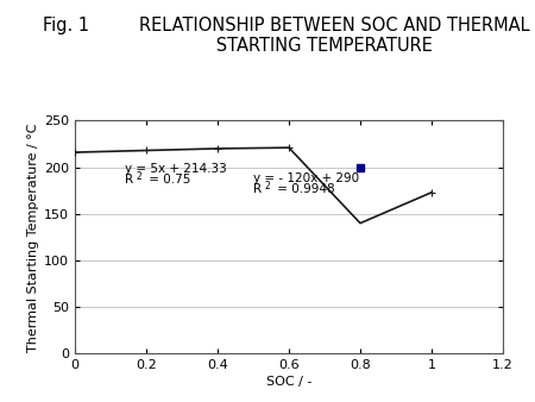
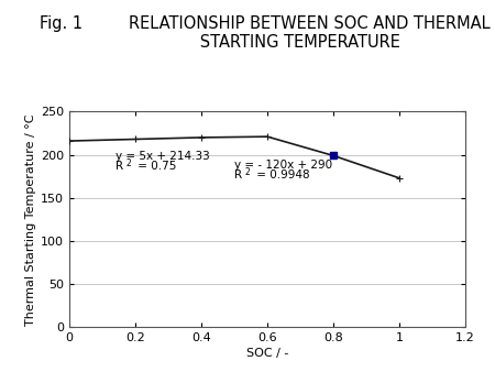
0.8: 140 -> 199
